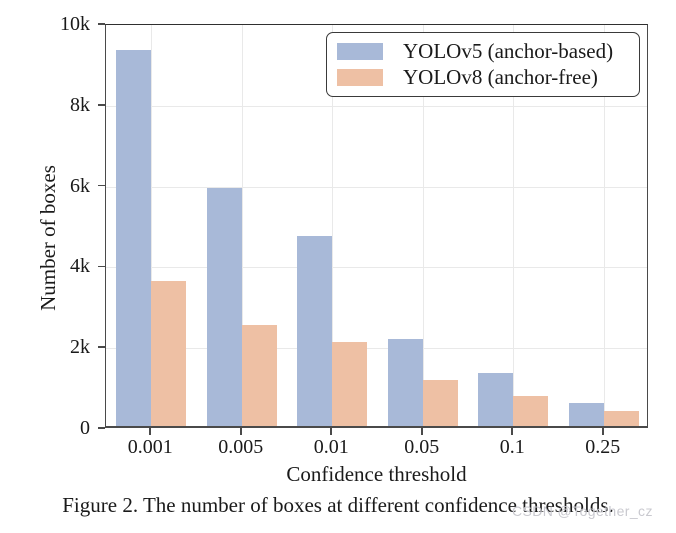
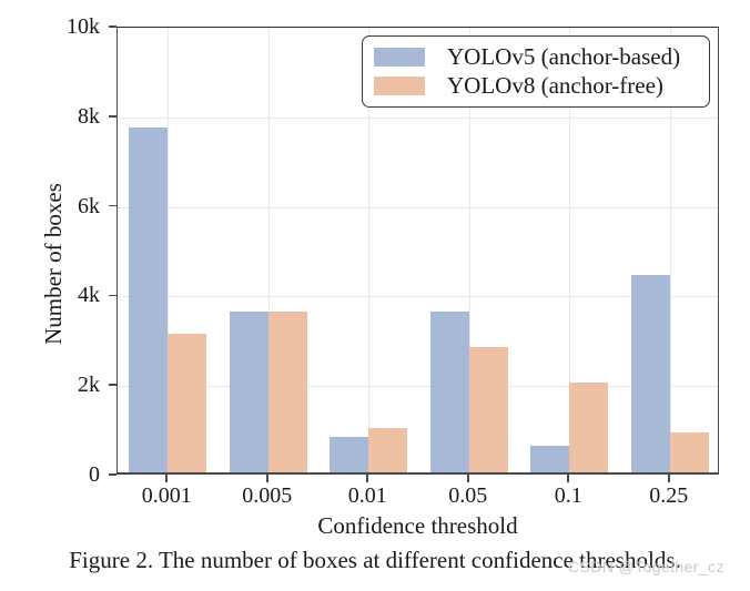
YOLOv5 (anchor-based)/0.001: 9.3k -> 7.7k
YOLOv8 (anchor-free)/0.001: 3.6k -> 3.1k
YOLOv5 (anchor-based)/0.005: 5.9k -> 3.6k
YOLOv8 (anchor-free)/0.005: 2.5k -> 3.6k
YOLOv5 (anchor-based)/0.01: 4.7k -> 0.8k
YOLOv8 (anchor-free)/0.01: 2.1k -> 1.0k
YOLOv5 (anchor-based)/0.05: 2.2k -> 3.6k
YOLOv8 (anchor-free)/0.05: 1.2k -> 2.8k
YOLOv5 (anchor-based)/0.1: 1.3k -> 0.6k
YOLOv8 (anchor-free)/0.1: 0.8k -> 2.0k
YOLOv5 (anchor-based)/0.25: 0.6k -> 4.4k
YOLOv8 (anchor-free)/0.25: 0.4k -> 0.9k
